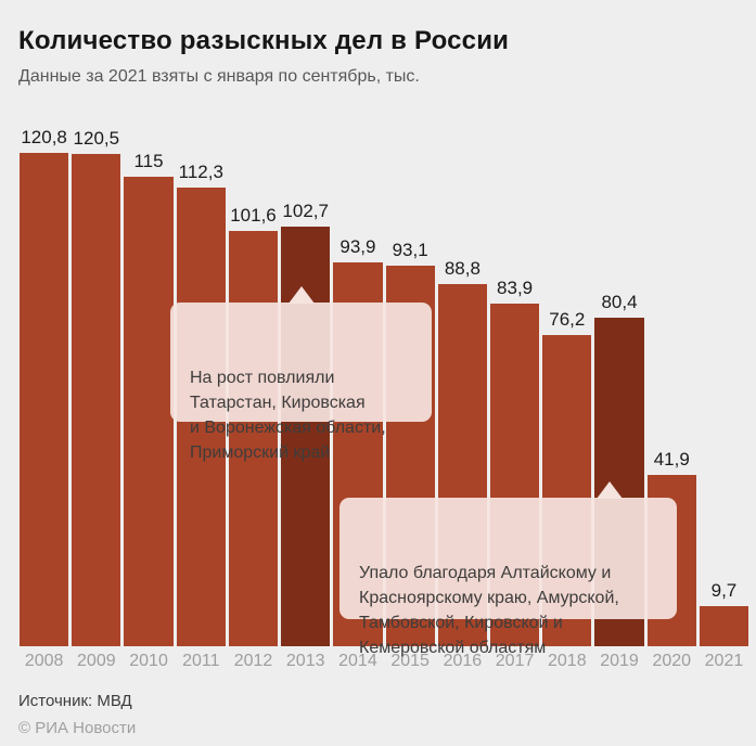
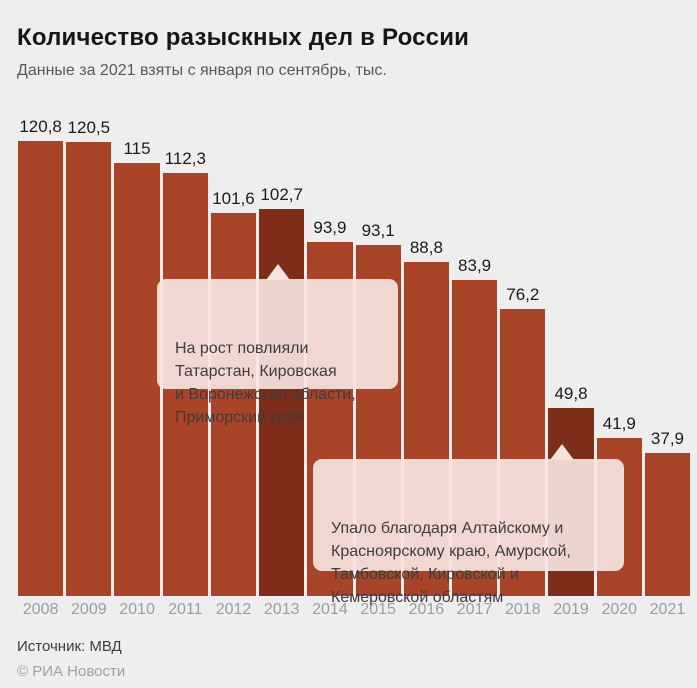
2019: 80,4 -> 49,8
2021: 9,7 -> 37,9
